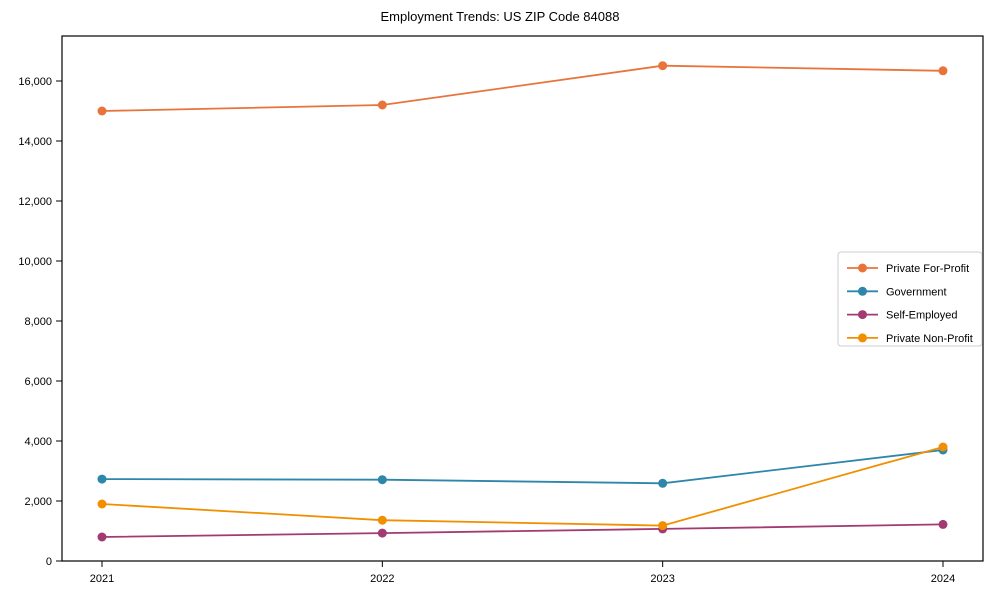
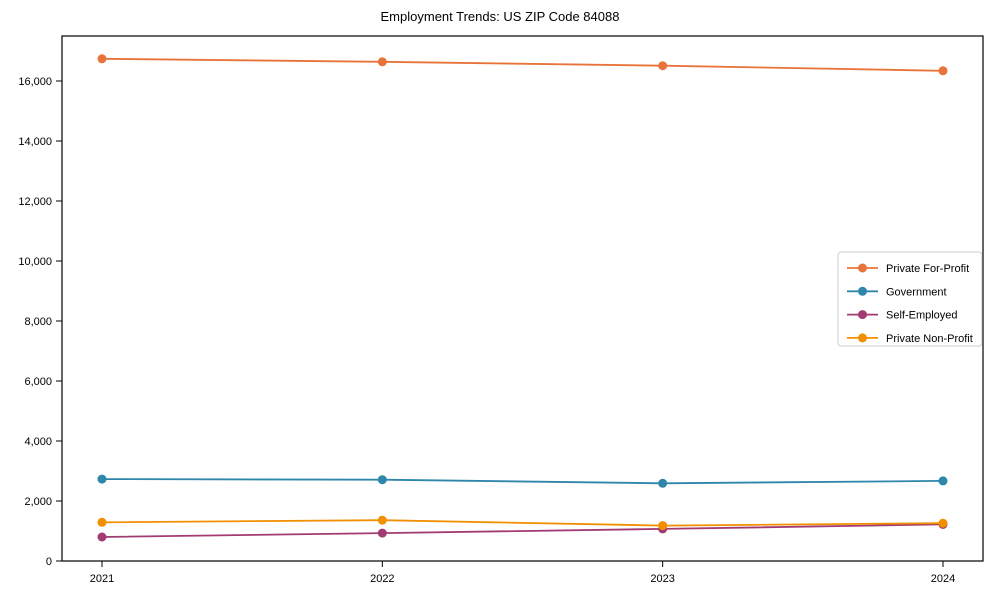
Private For-Profit/2021: 15000 -> 16700
Private Non-Profit/2021: 1900 -> 1300
Private For-Profit/2022: 15200 -> 16600
Government/2024: 3700 -> 2700
Private Non-Profit/2024: 3800 -> 1300
